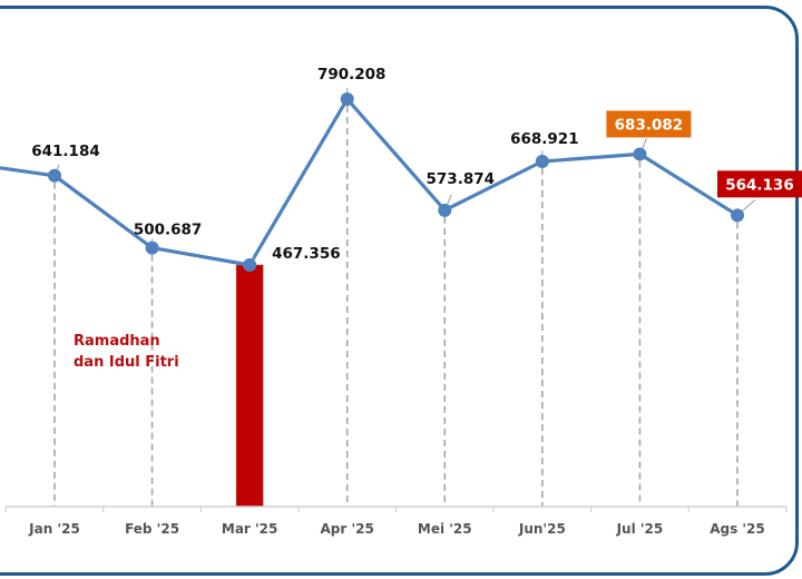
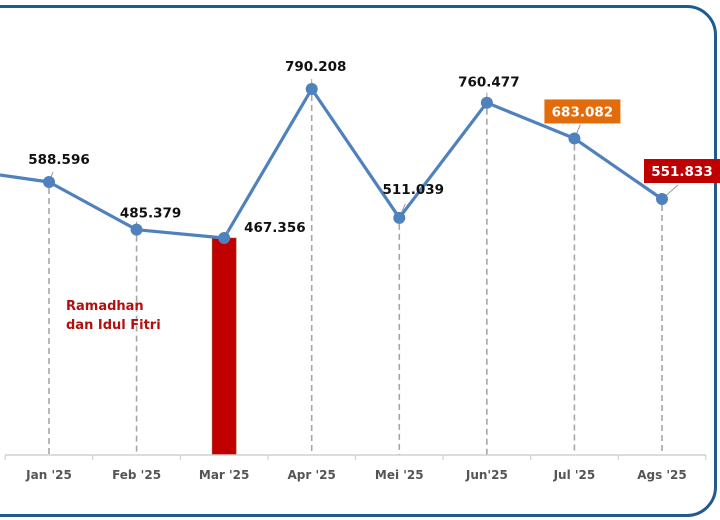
Jan '25: 641.184 -> 588.596
Feb '25: 500.687 -> 485.379
Mei '25: 573.874 -> 511.039
Jun'25: 668.921 -> 760.477
Ags '25: 564.136 -> 551.833
